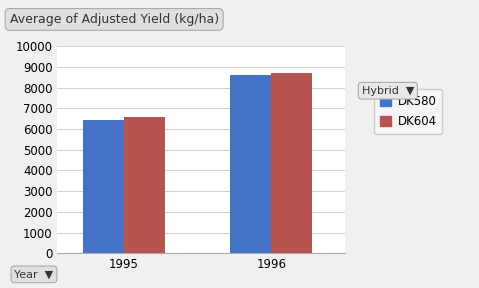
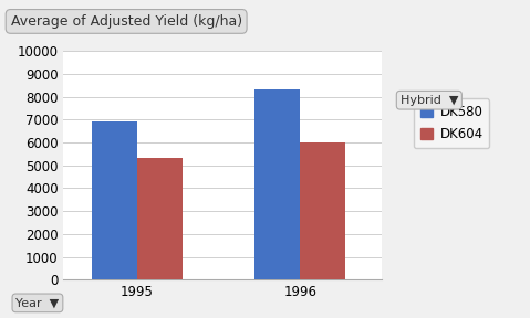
DK580/1995: 6450 -> 6900
DK604/1995: 6570 -> 5350
DK580/1996: 8620 -> 8300
DK604/1996: 8700 -> 6000
